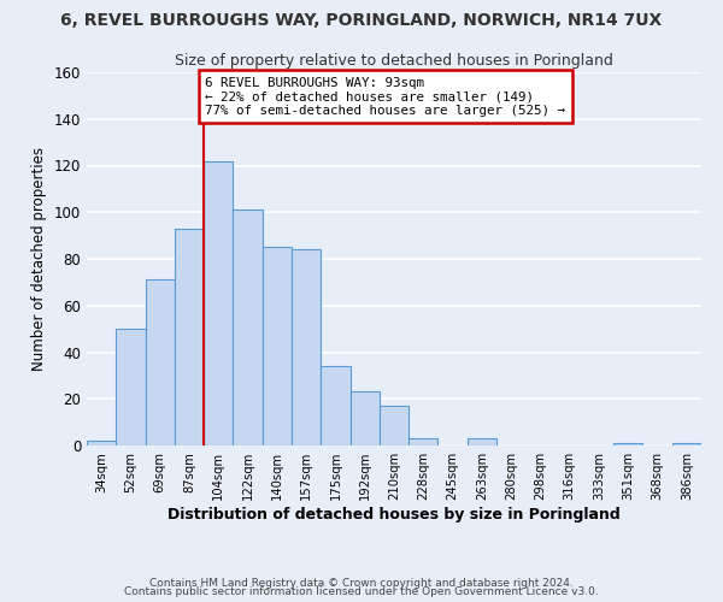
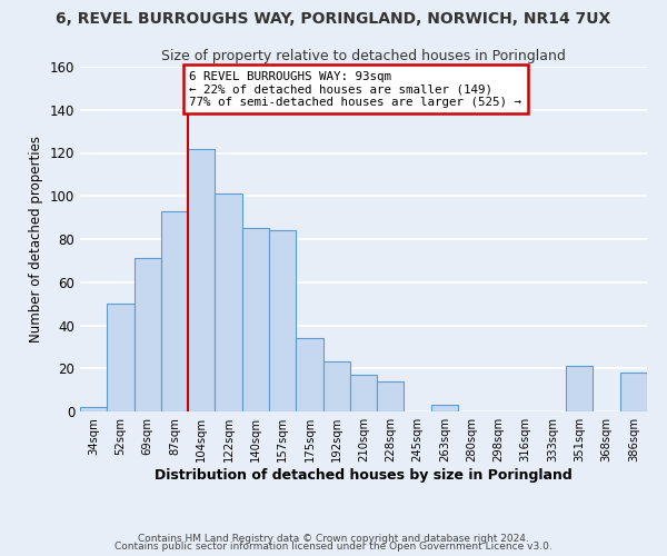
228sqm: 3 -> 14
351sqm: 1 -> 21
386sqm: 1 -> 18
